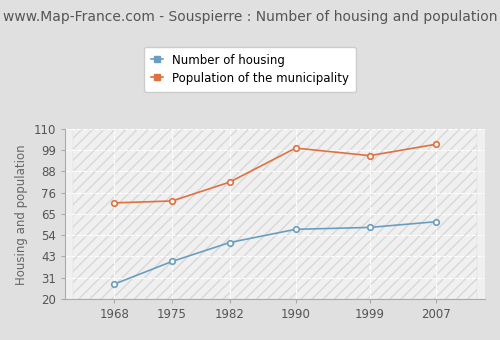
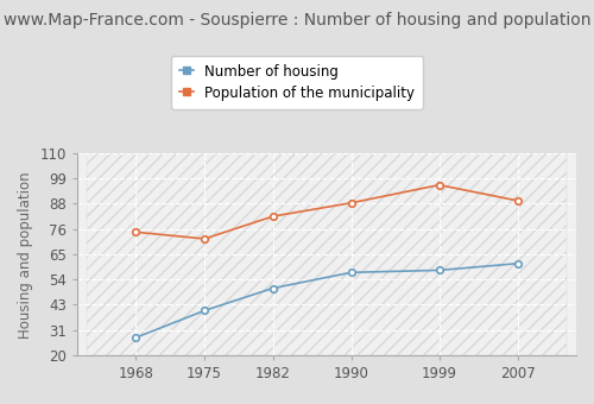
Population of the municipality/1968: 71 -> 75
Population of the municipality/1990: 100 -> 88
Population of the municipality/2007: 102 -> 89
